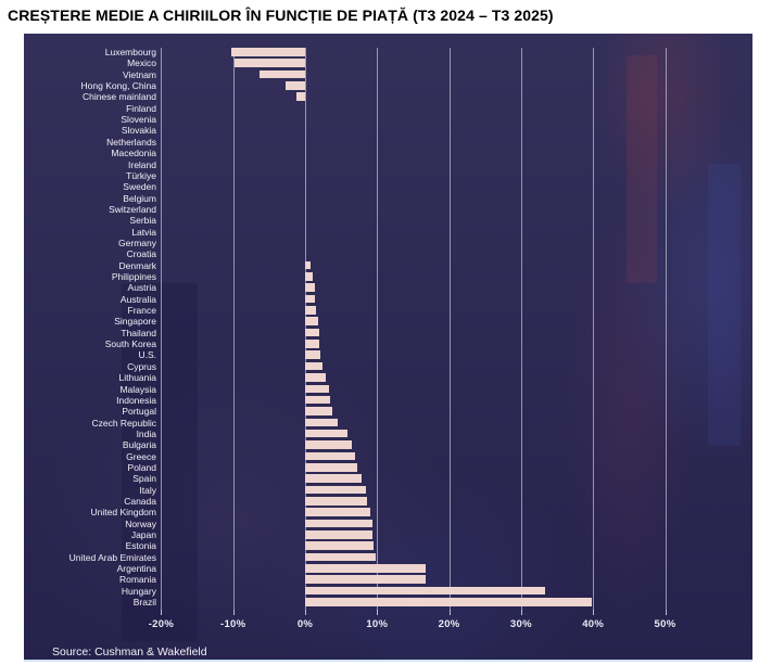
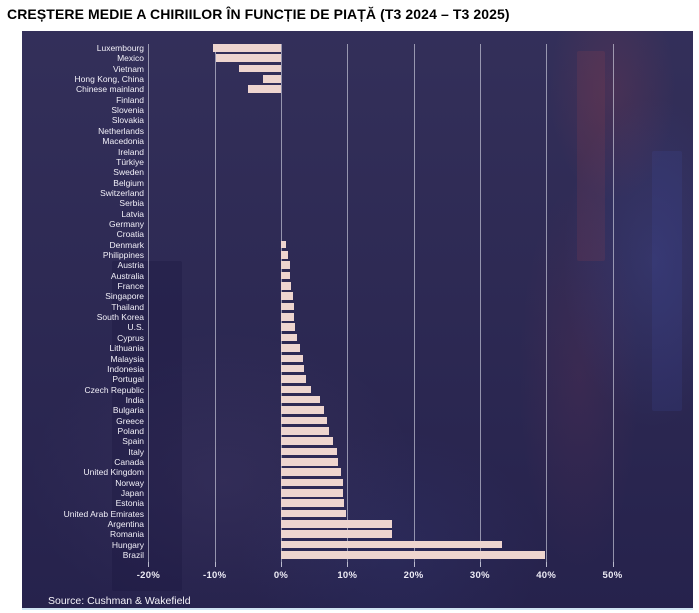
Chinese mainland: -1% -> -5%
